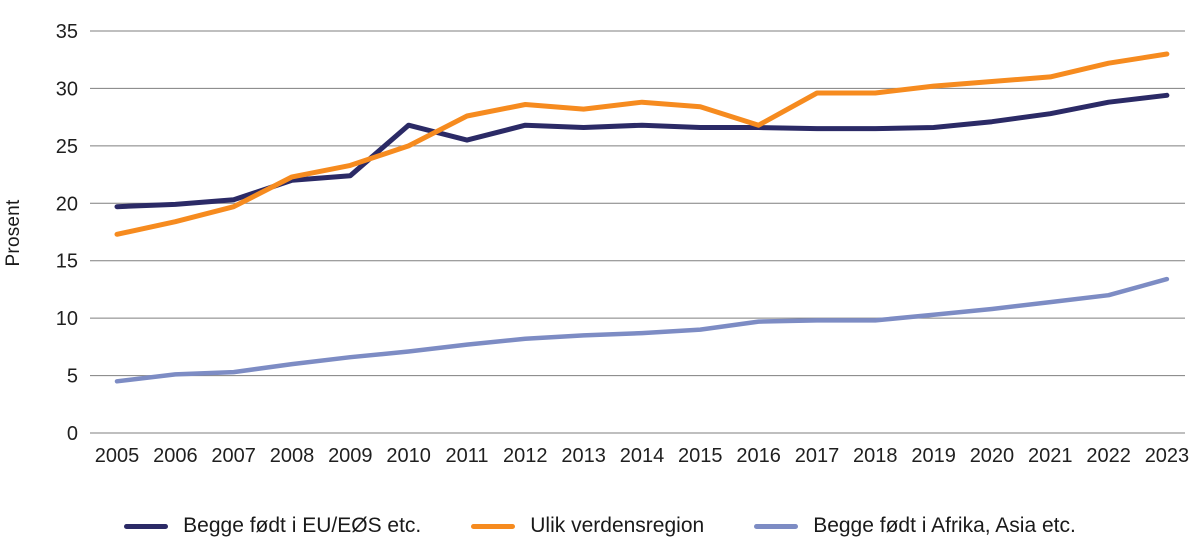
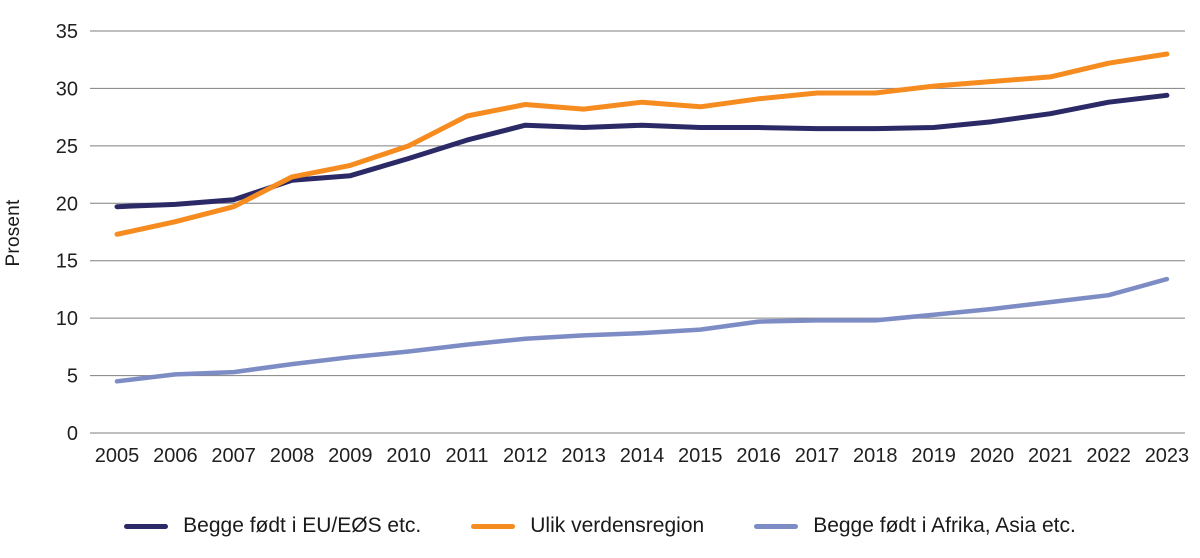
Begge født i EU/EØS etc./2010: 26.8 -> 23.9
Ulik verdensregion/2016: 26.8 -> 29.1
